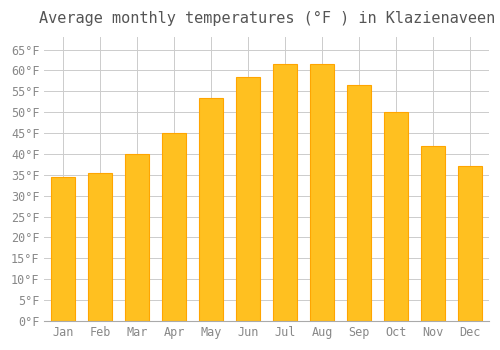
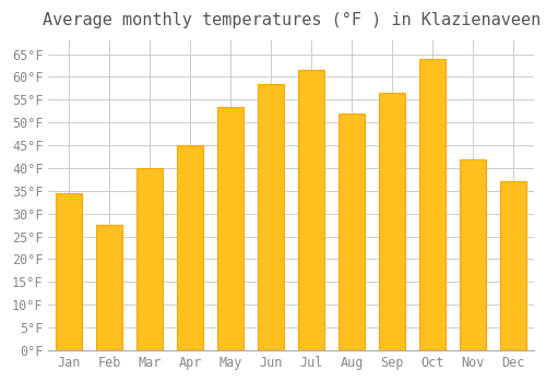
Feb: 35.5°F -> 27.5°F
Aug: 61.5°F -> 52.0°F
Oct: 50.0°F -> 64.0°F
